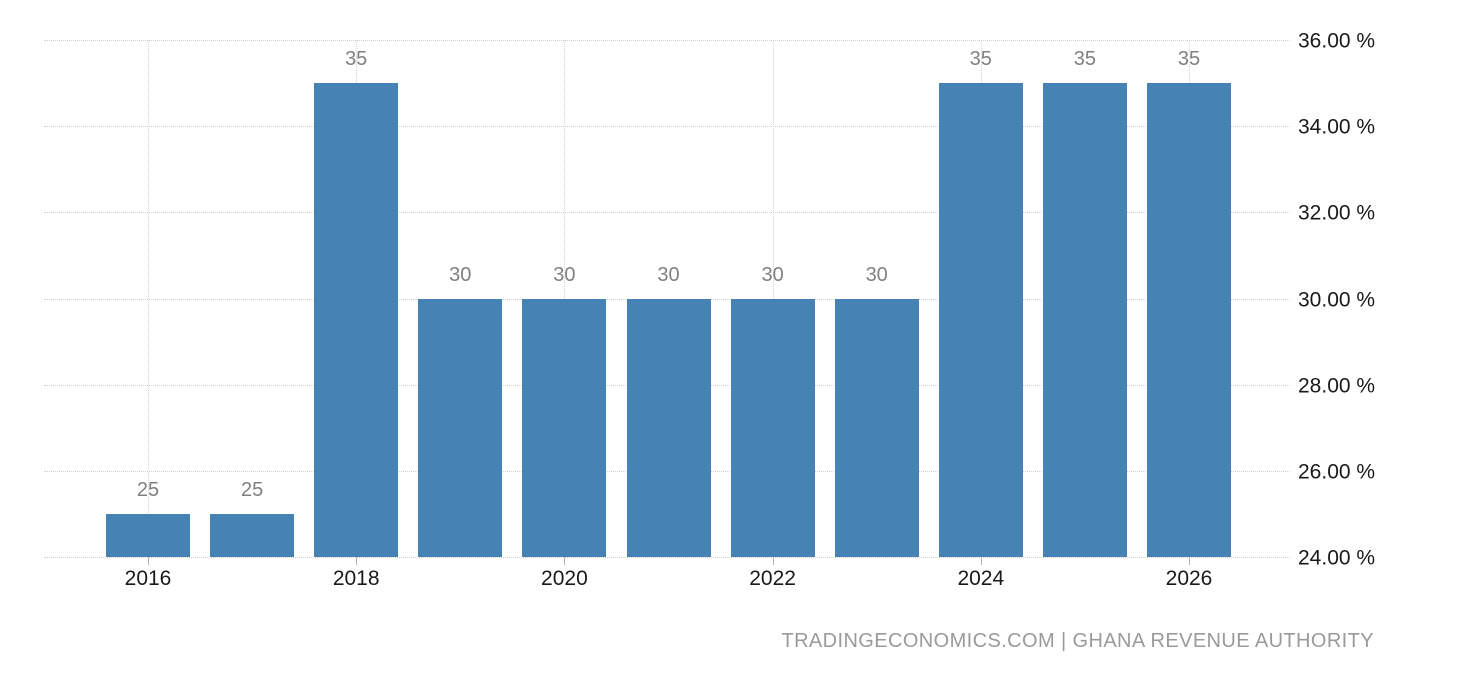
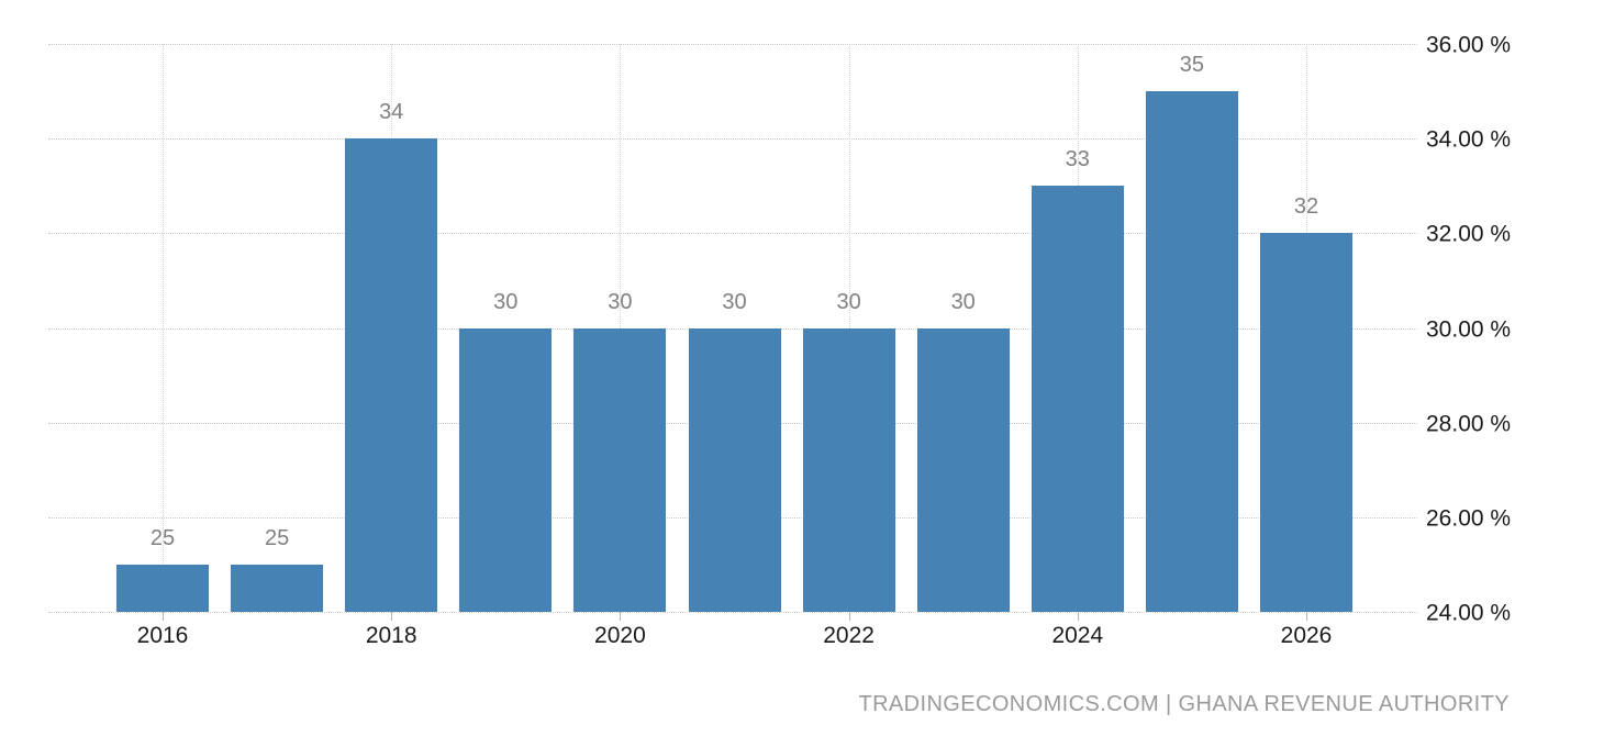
2018: 35 -> 34
2024: 35 -> 33
2026: 35 -> 32
